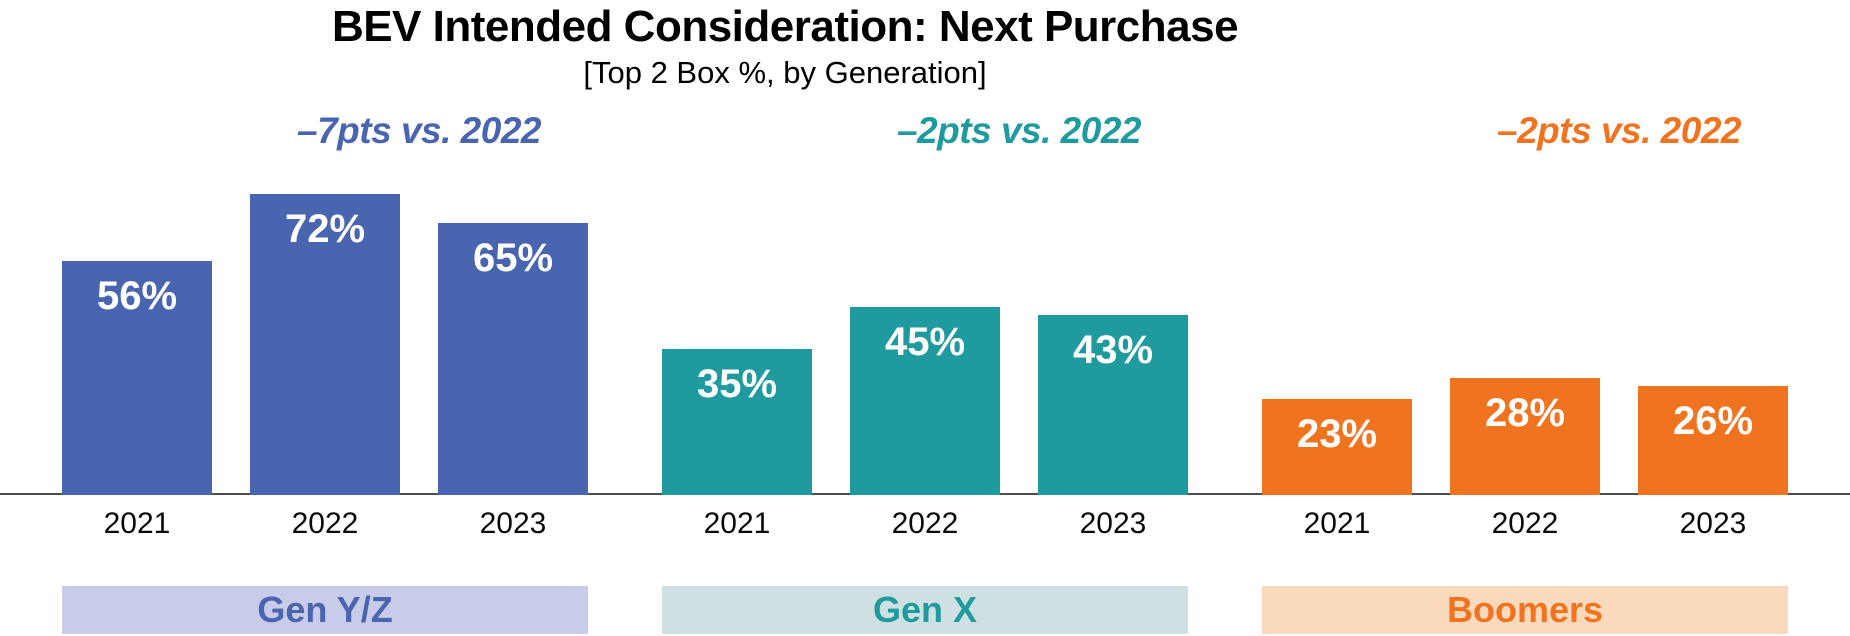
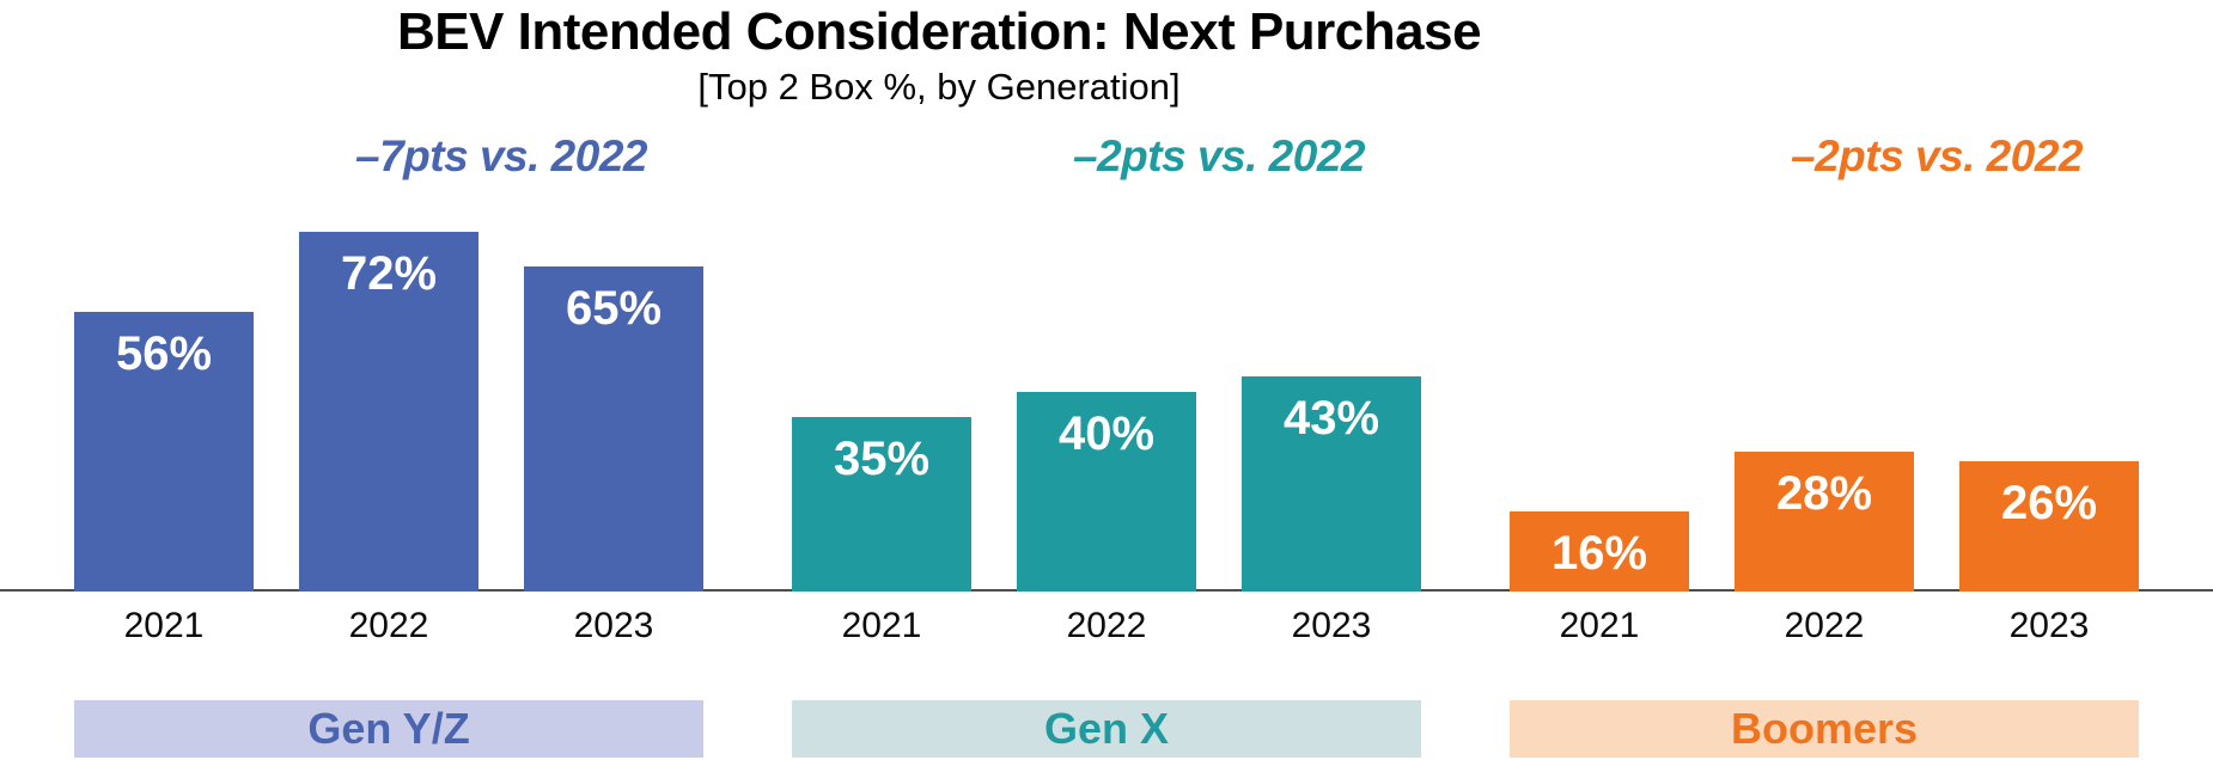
Boomers/2021: 23% -> 16%
Gen X/2022: 45% -> 40%
